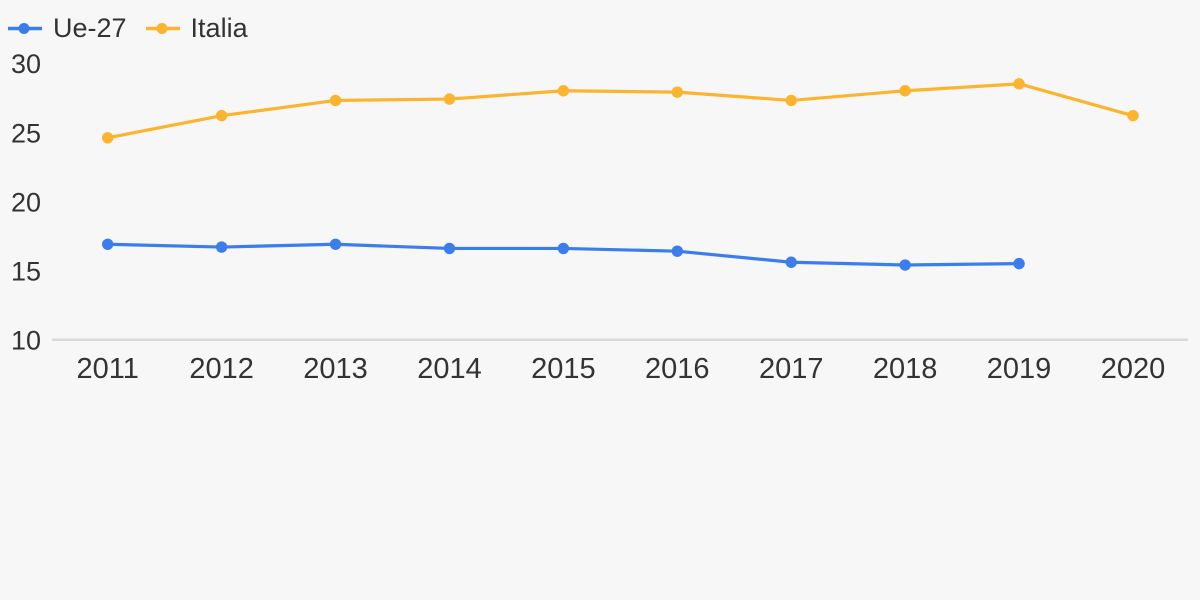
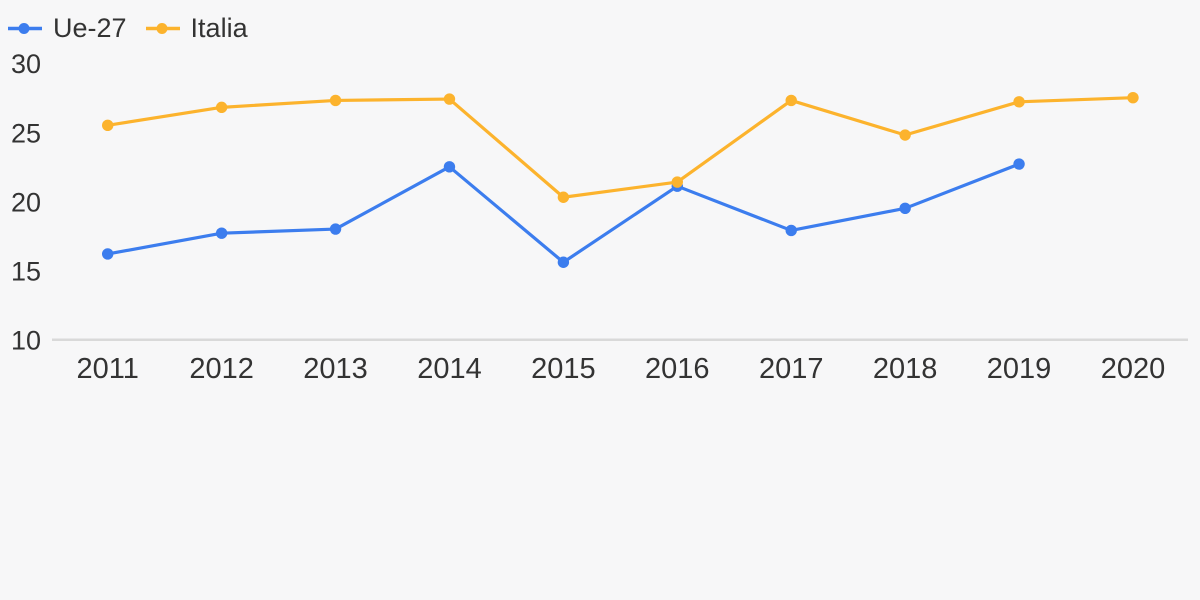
Ue-27/2011: 16.9 -> 16.2
Italia/2011: 24.6 -> 25.5
Ue-27/2012: 16.7 -> 17.7
Italia/2012: 26.2 -> 26.8
Ue-27/2013: 16.9 -> 18.0
Ue-27/2014: 16.6 -> 22.5
Ue-27/2015: 16.6 -> 15.6
Italia/2015: 28.0 -> 20.3
Ue-27/2016: 16.4 -> 21.1
Italia/2016: 27.9 -> 21.4
Ue-27/2017: 15.6 -> 17.9
Ue-27/2018: 15.4 -> 19.5
Italia/2018: 28.0 -> 24.8
Ue-27/2019: 15.5 -> 22.7
Italia/2019: 28.5 -> 27.2
Italia/2020: 26.2 -> 27.5
